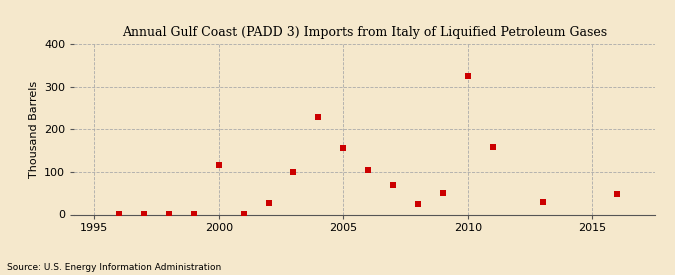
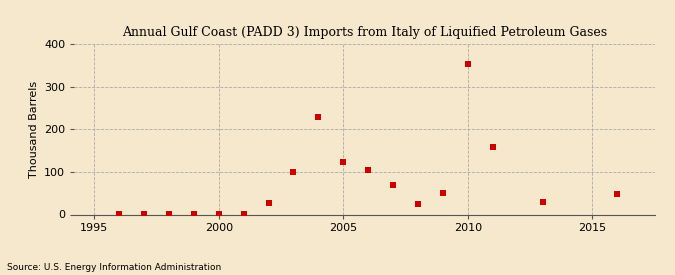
2000: 115 -> 2
2005: 155 -> 122
2010: 325 -> 352
